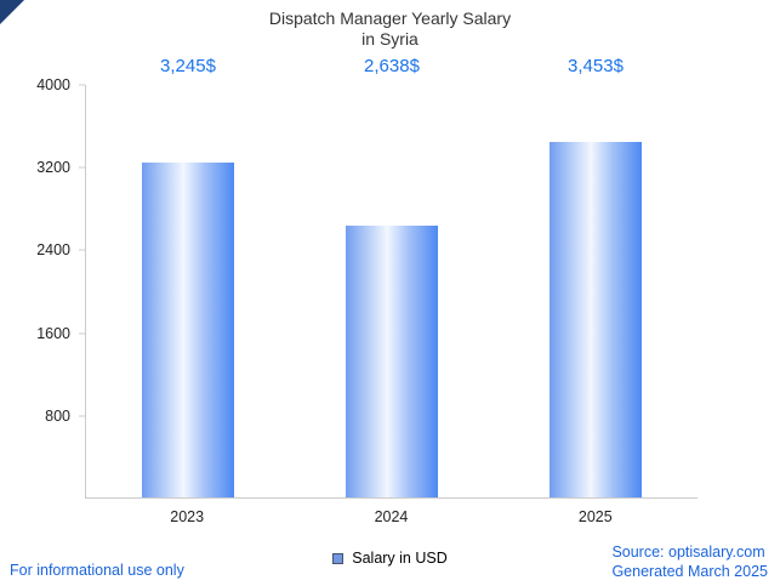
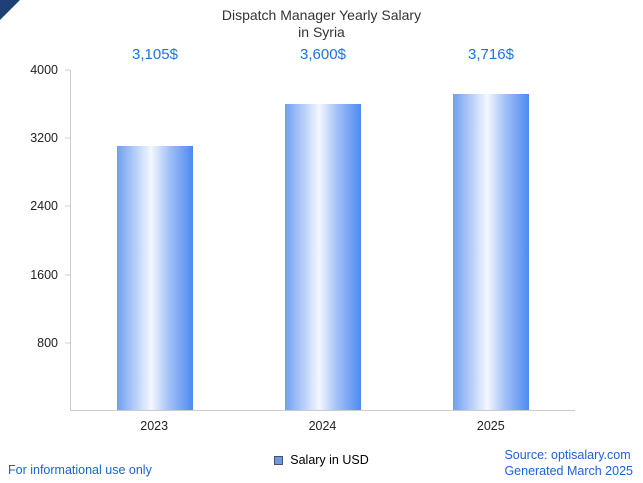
2023: 3,245 -> 3,105
2024: 2,638 -> 3,600
2025: 3,453 -> 3,716
